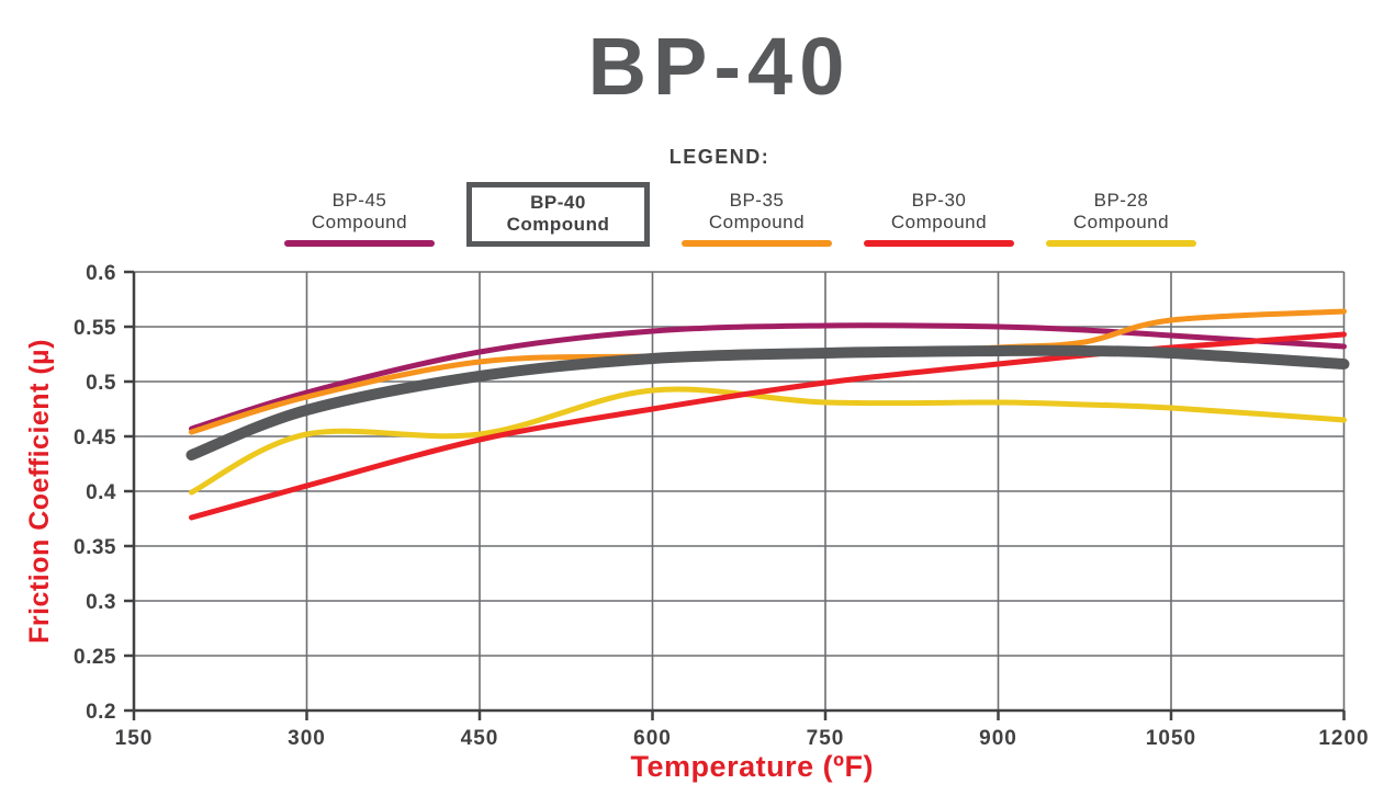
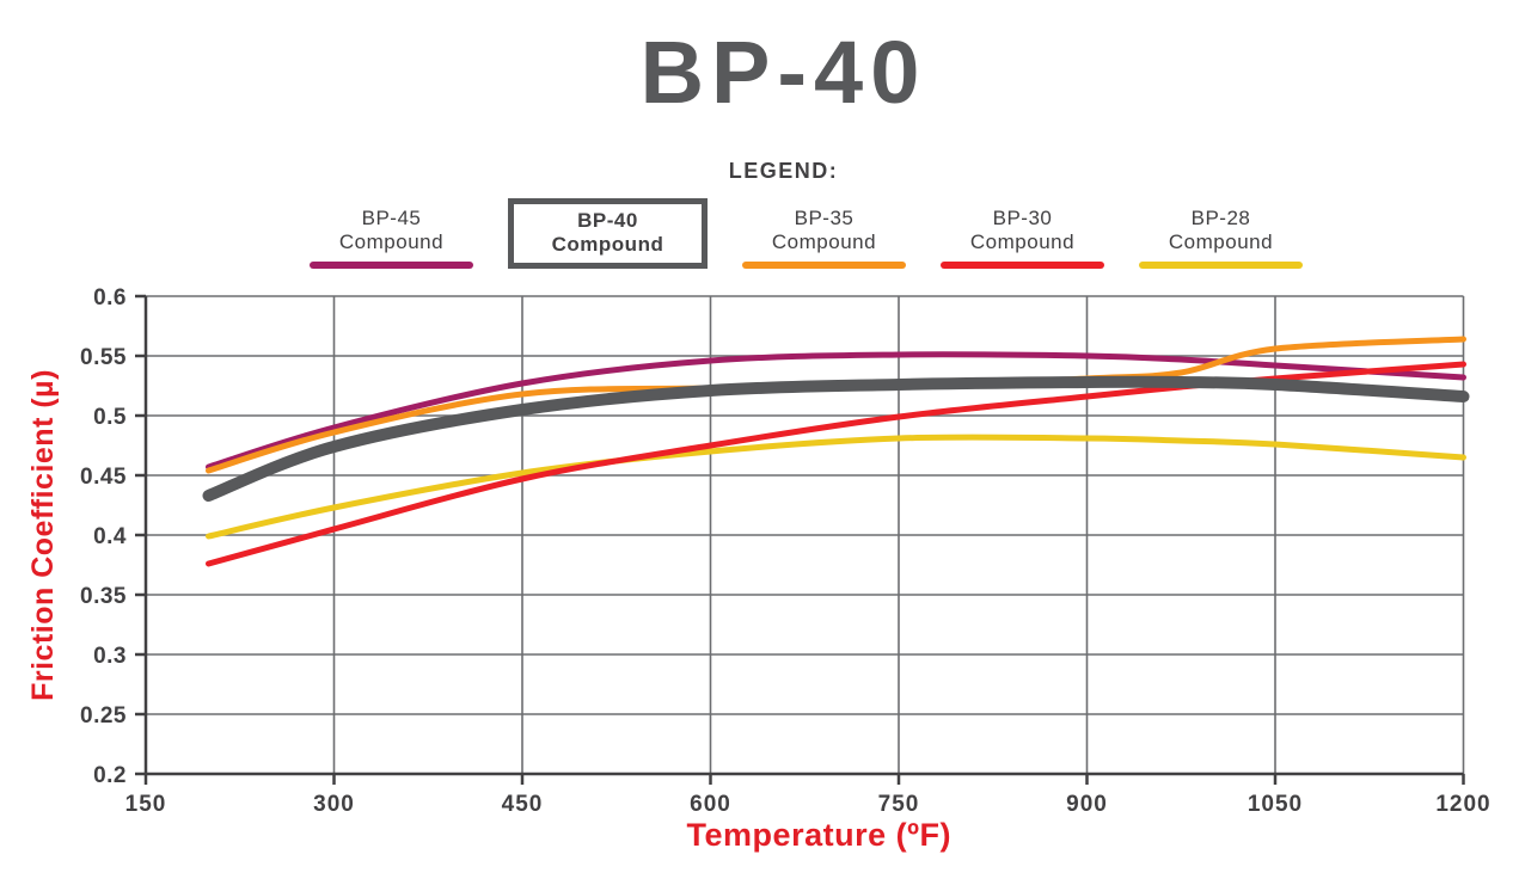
BP-28 Compound/300: 0.452 -> 0.423
BP-28 Compound/600: 0.492 -> 0.470
